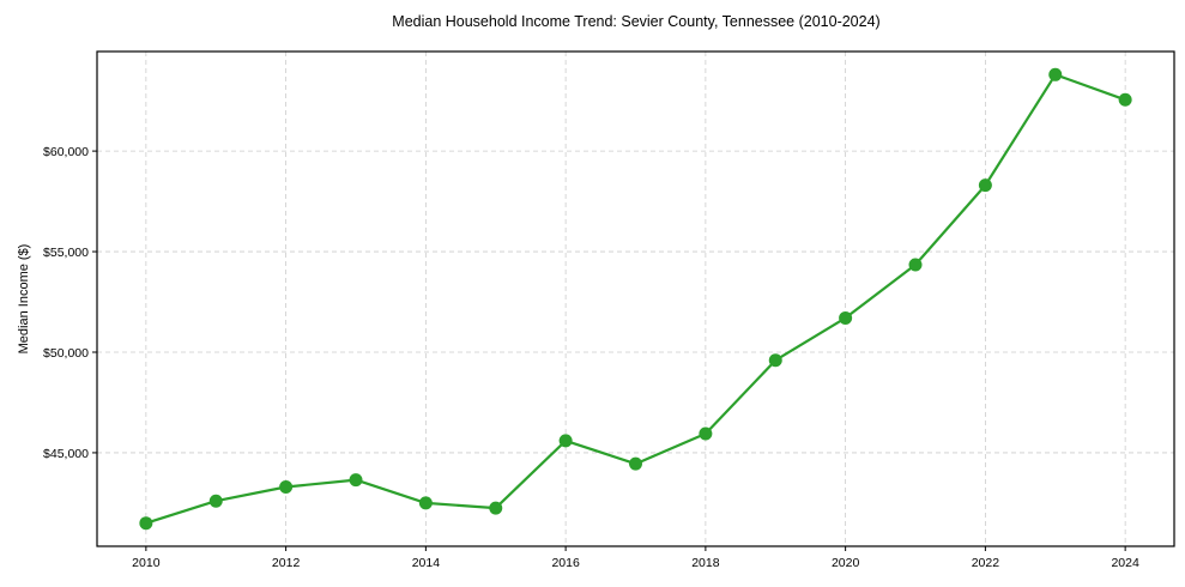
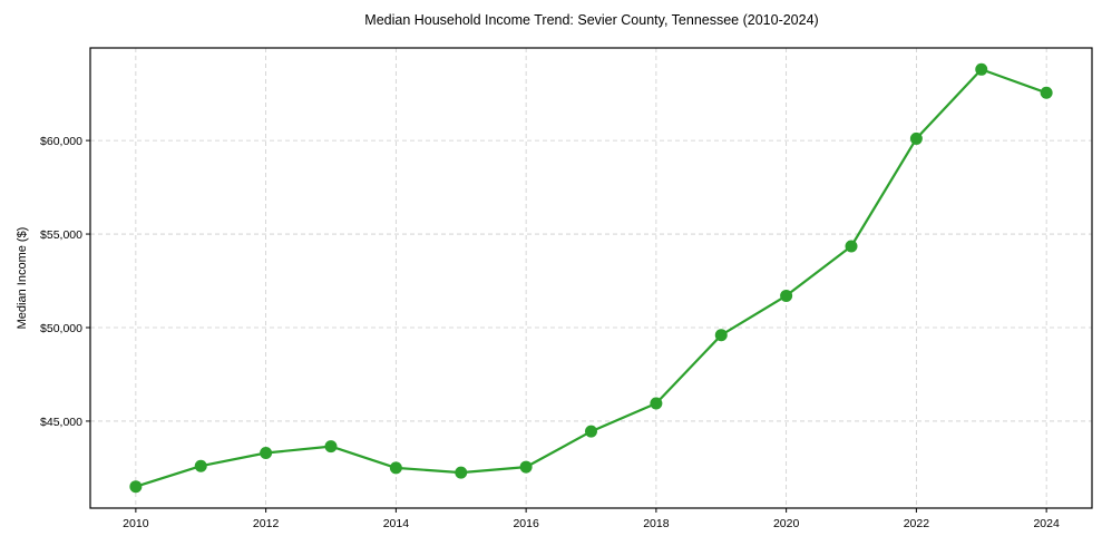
2016: $45600 -> $42600
2022: $58300 -> $60100
